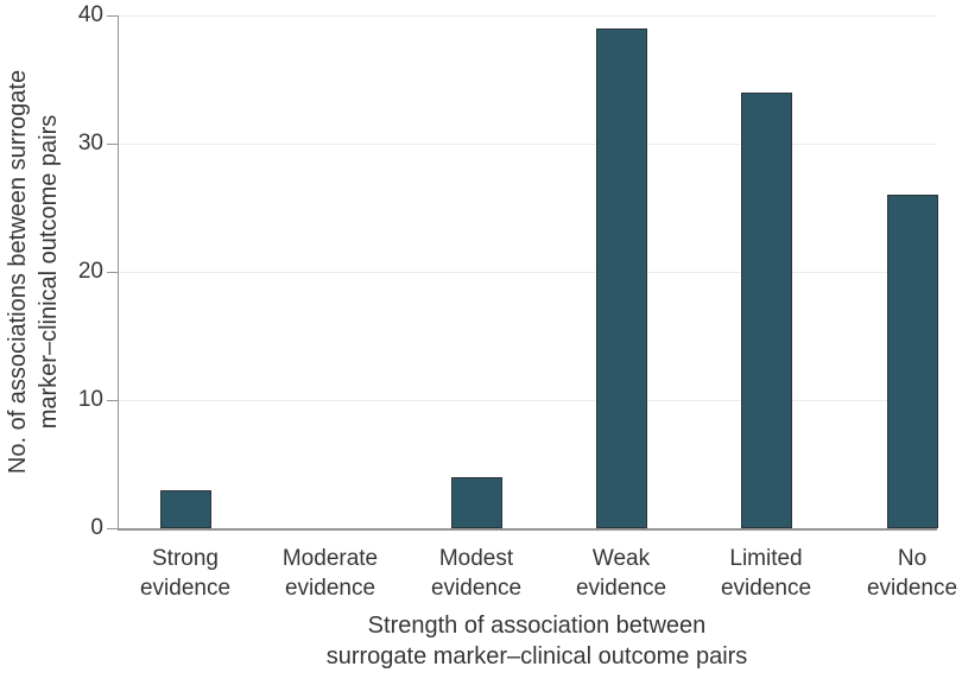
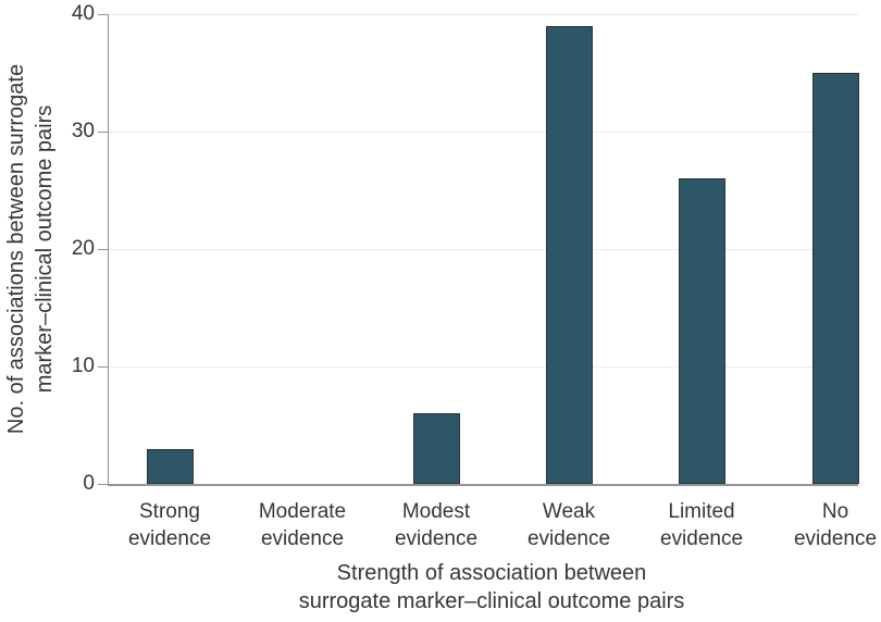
Modest evidence: 4 -> 6
Limited evidence: 34 -> 26
No evidence: 26 -> 35
